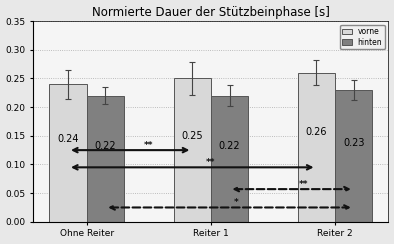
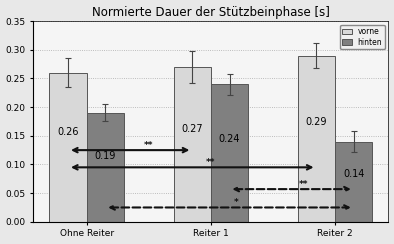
vorne/Ohne Reiter: 0.24 -> 0.26
hinten/Ohne Reiter: 0.22 -> 0.19
vorne/Reiter 1: 0.25 -> 0.27
hinten/Reiter 1: 0.22 -> 0.24
vorne/Reiter 2: 0.26 -> 0.29
hinten/Reiter 2: 0.23 -> 0.14
